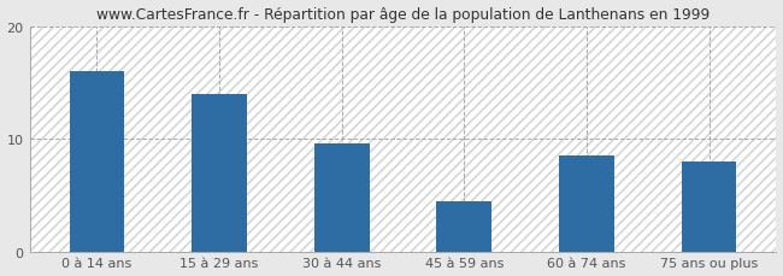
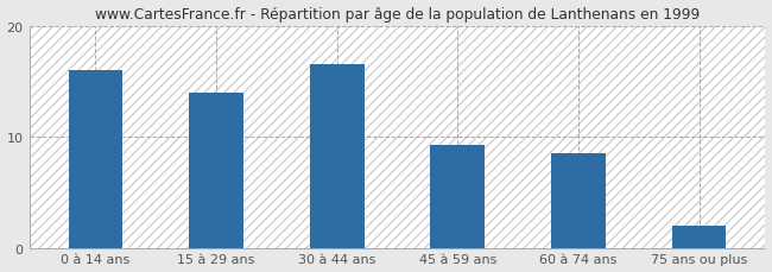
30 à 44 ans: 9.6 -> 16.5
45 à 59 ans: 4.4 -> 9.3
75 ans ou plus: 8.0 -> 2.0
